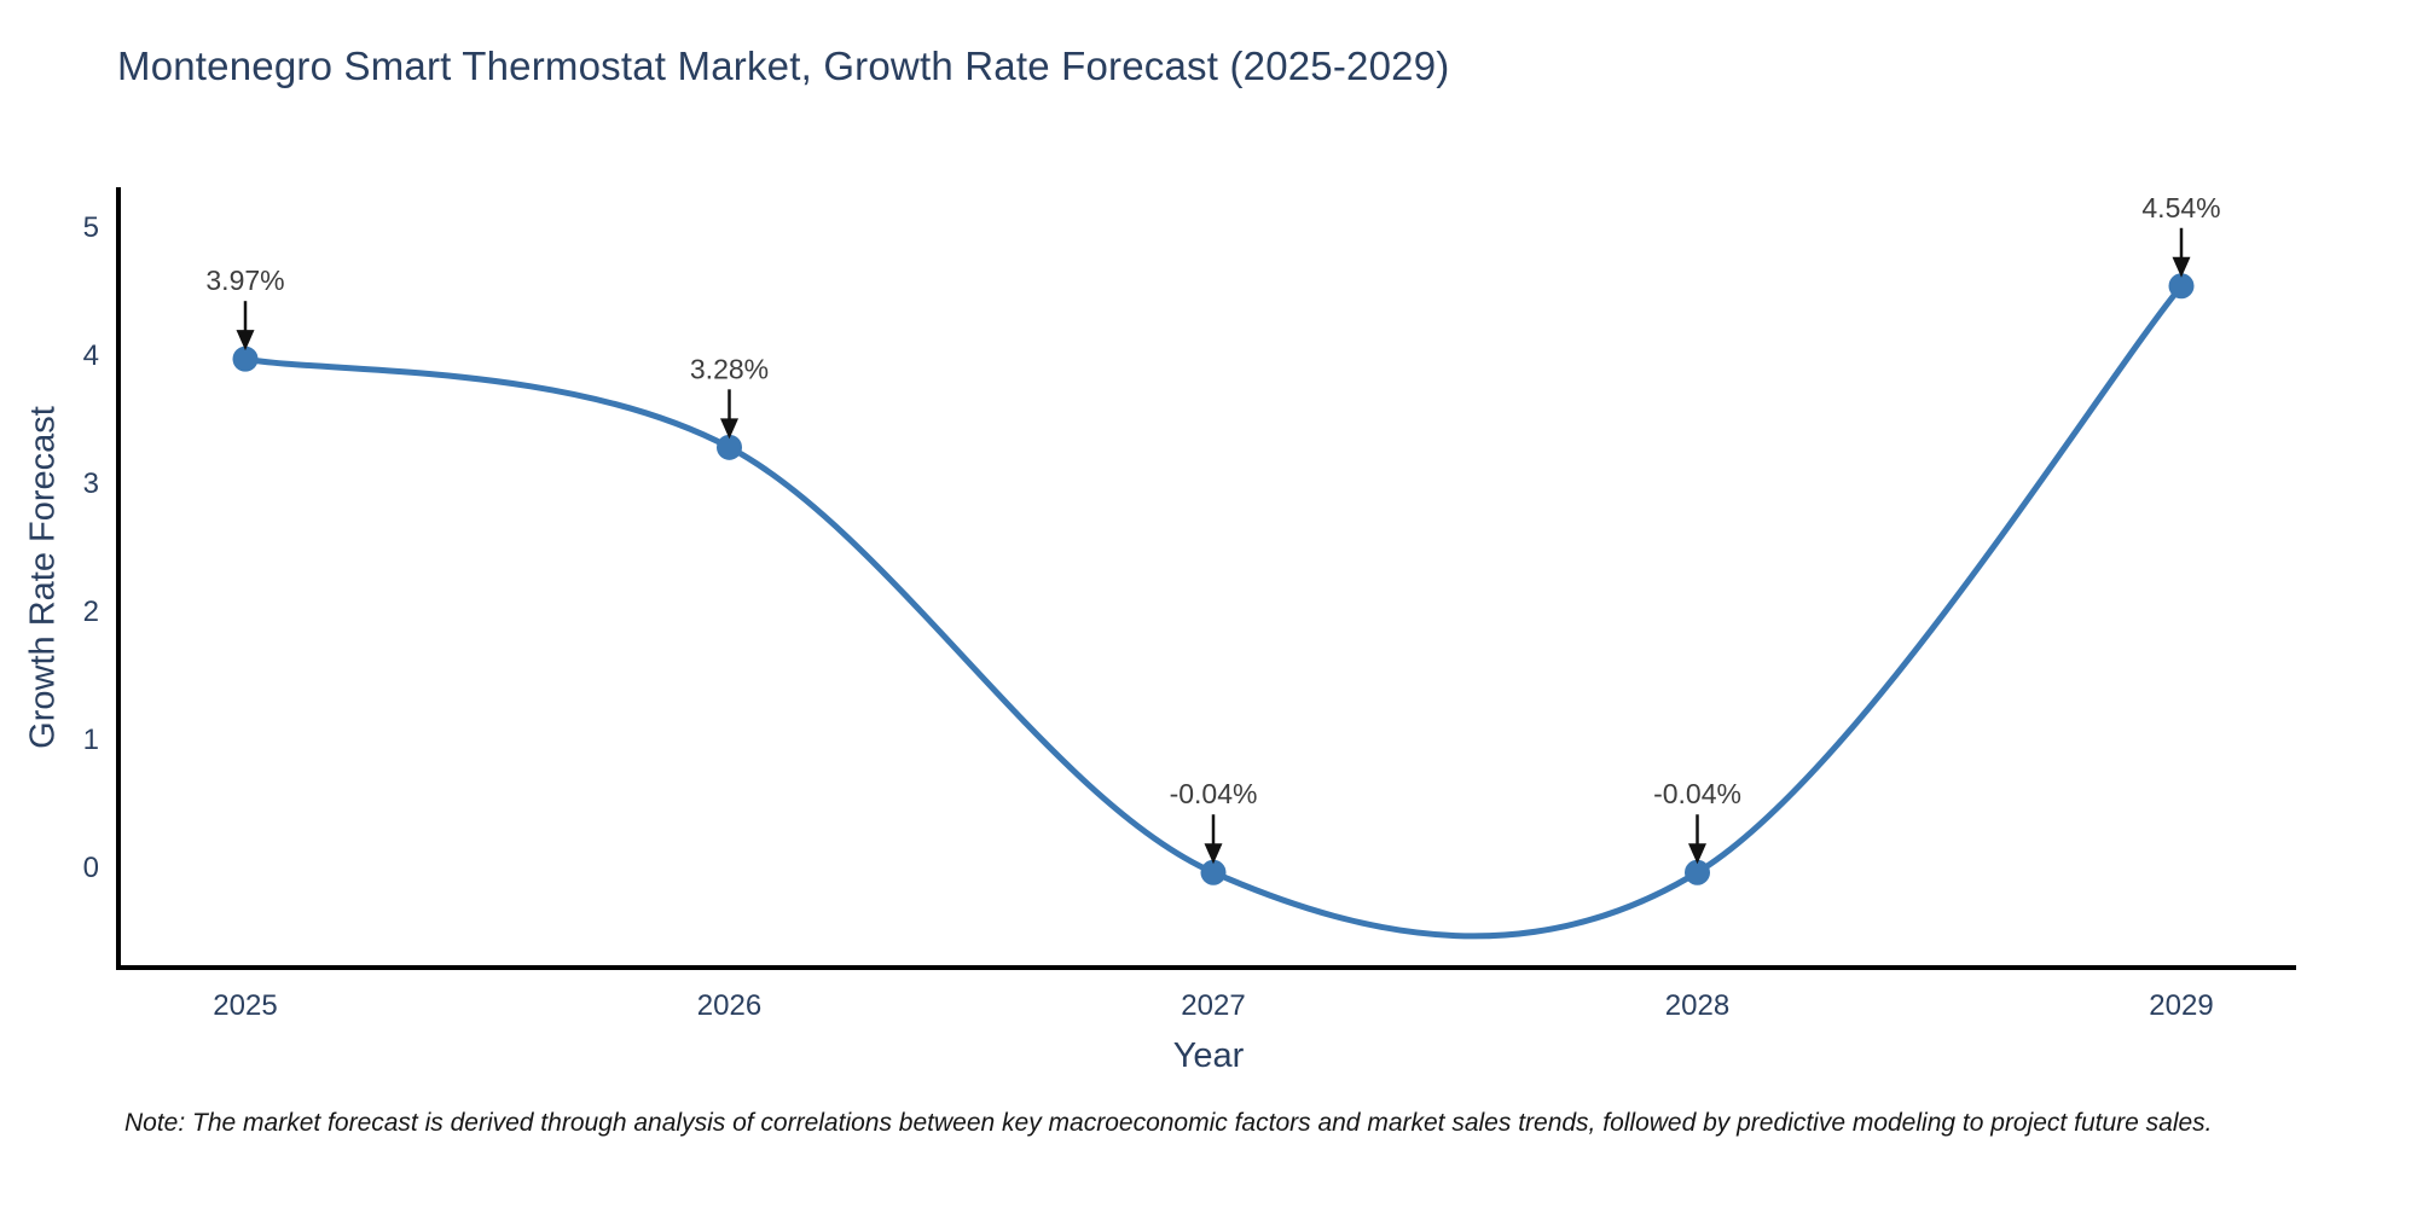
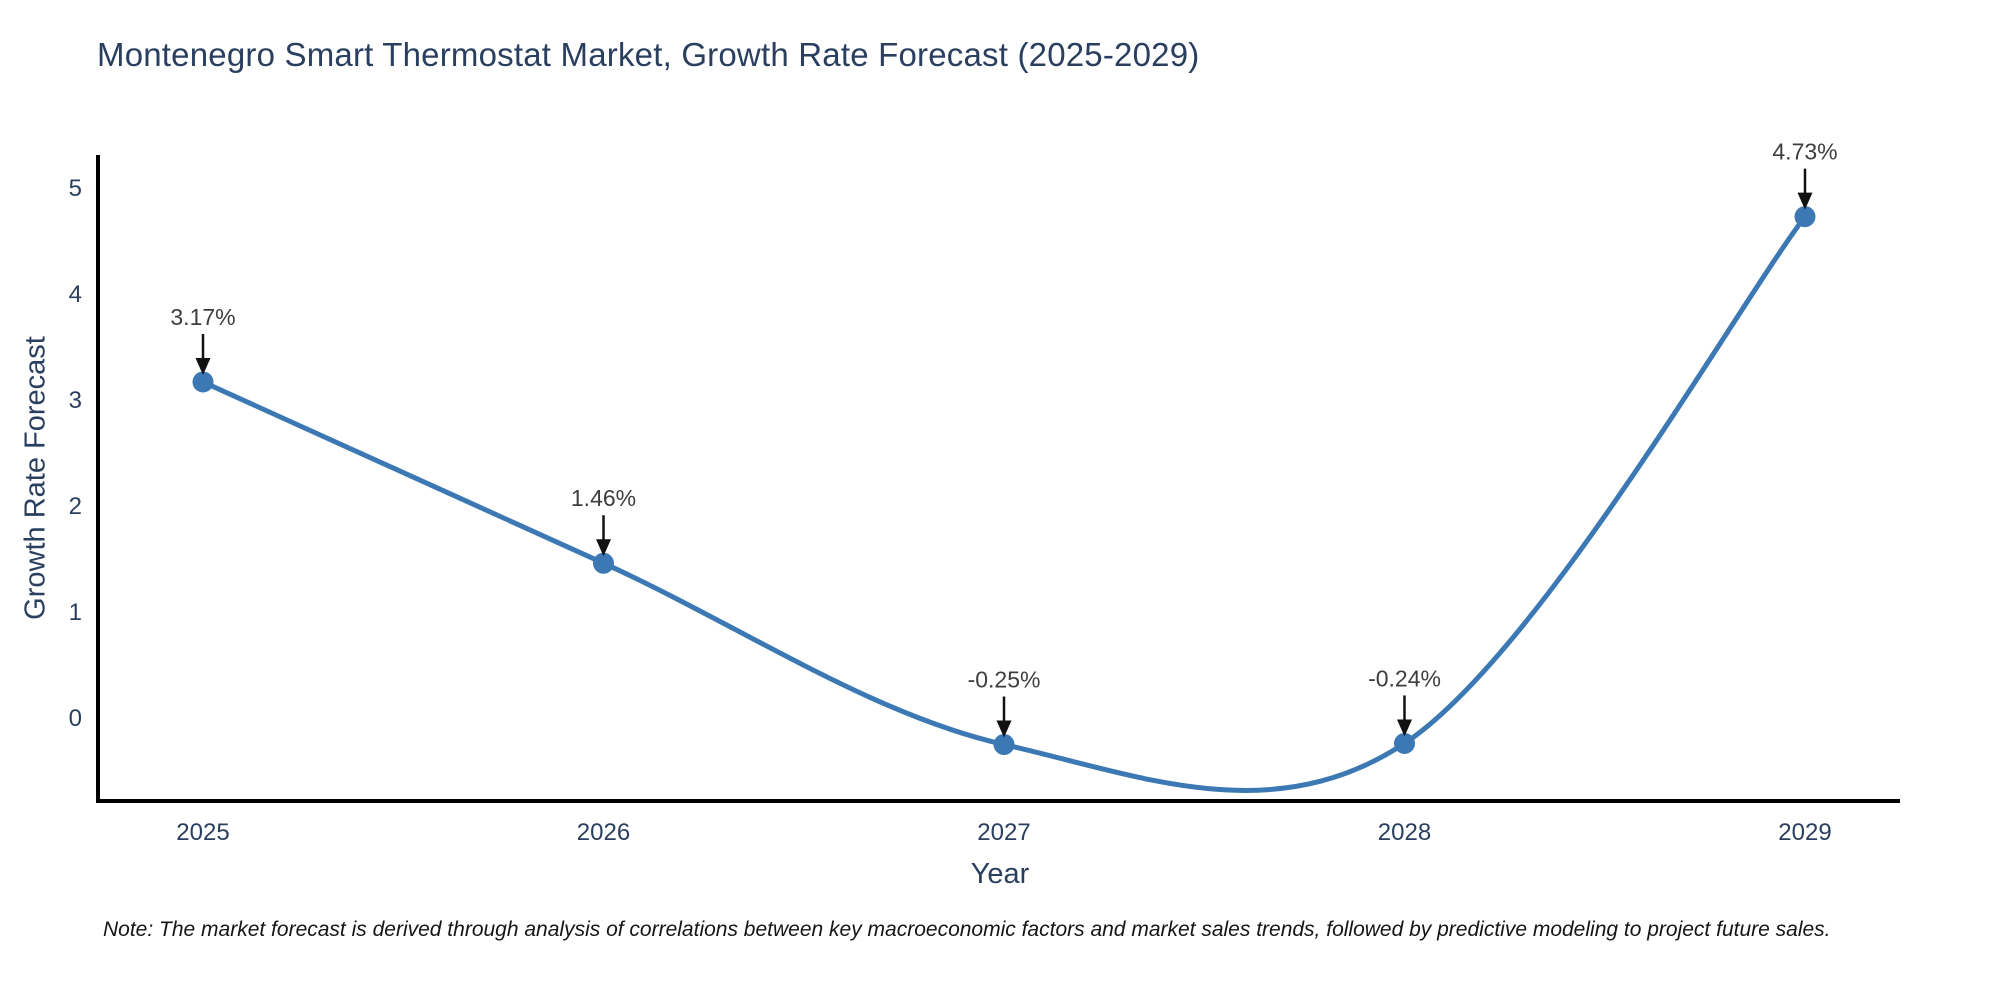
2025: 3.97% -> 3.17%
2026: 3.28% -> 1.46%
2027: -0.04% -> -0.25%
2028: -0.04% -> -0.24%
2029: 4.54% -> 4.73%
